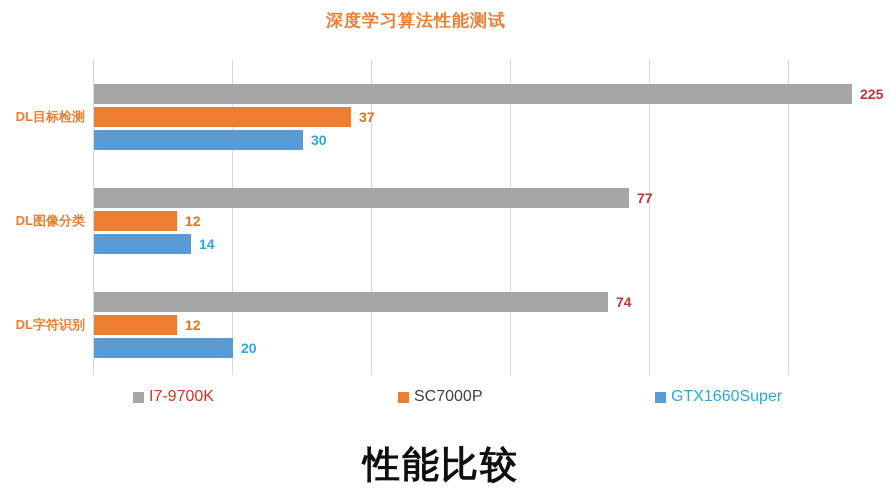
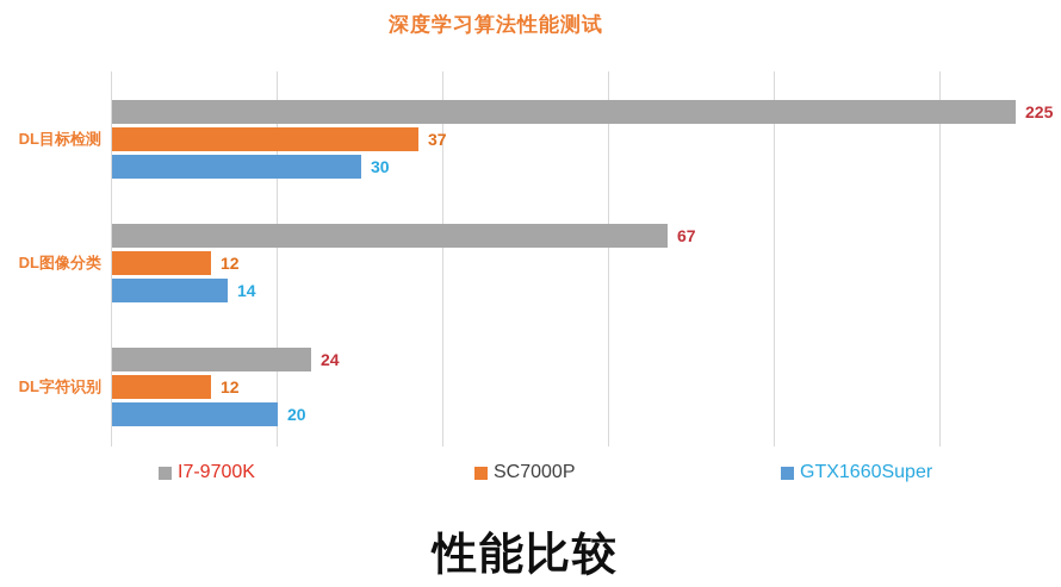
I7-9700K/DL图像分类: 77 -> 67
I7-9700K/DL字符识别: 74 -> 24
